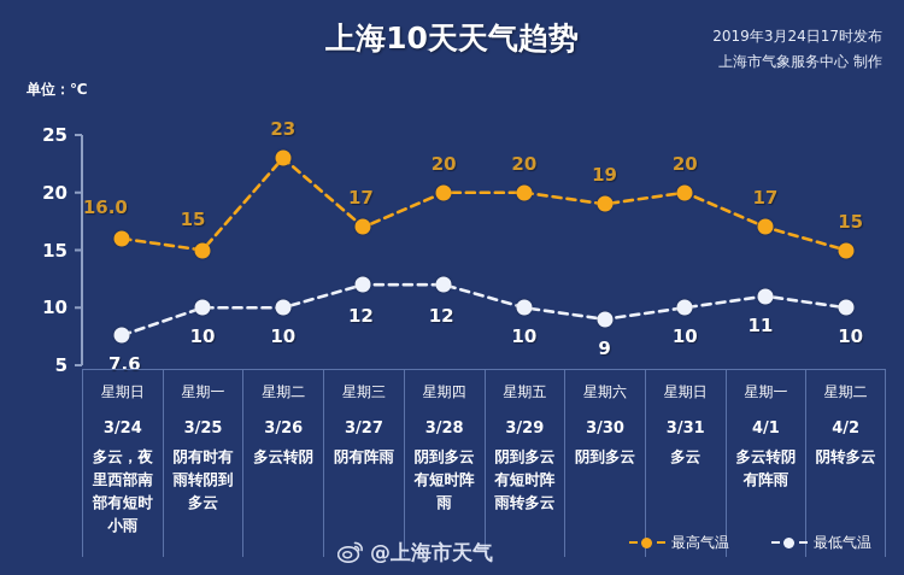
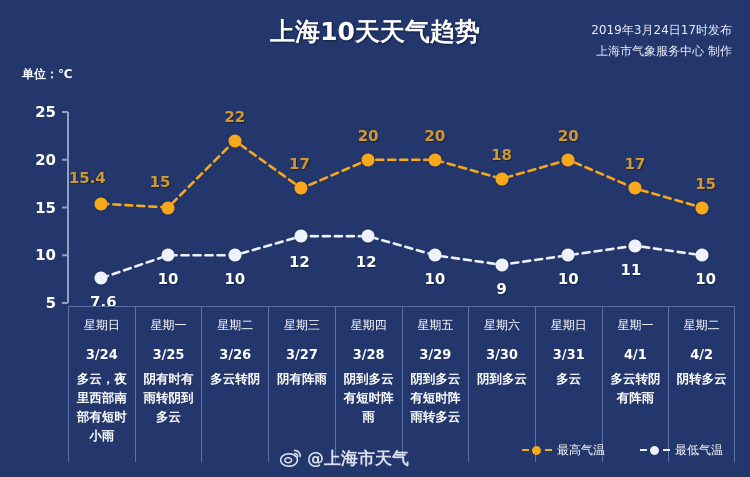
最高气温/3/24: 16.0 -> 15.4
最高气温/3/26: 23 -> 22
最高气温/3/30: 19 -> 18
